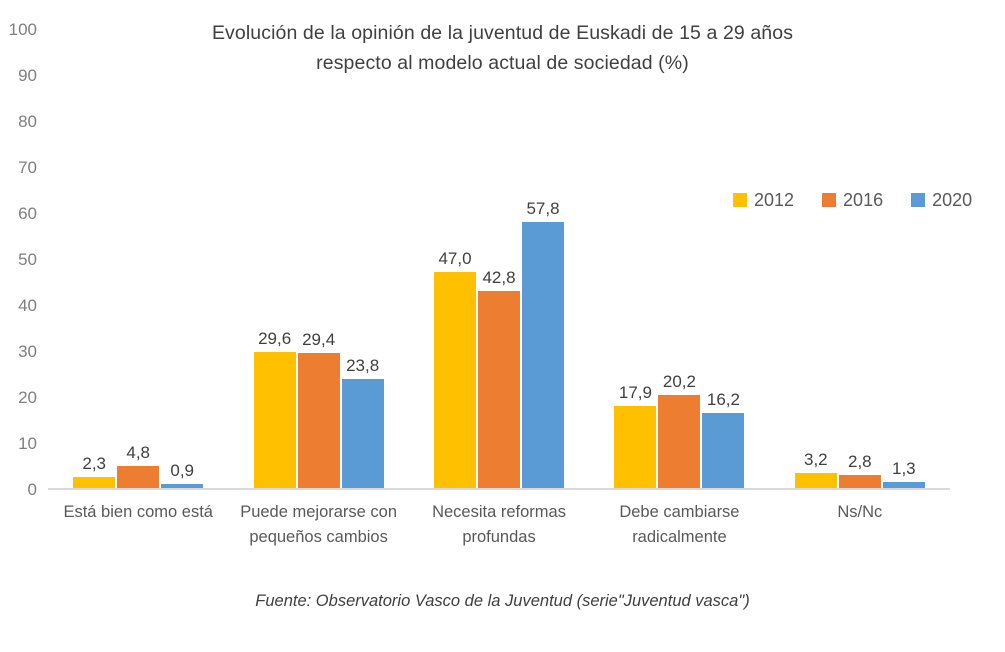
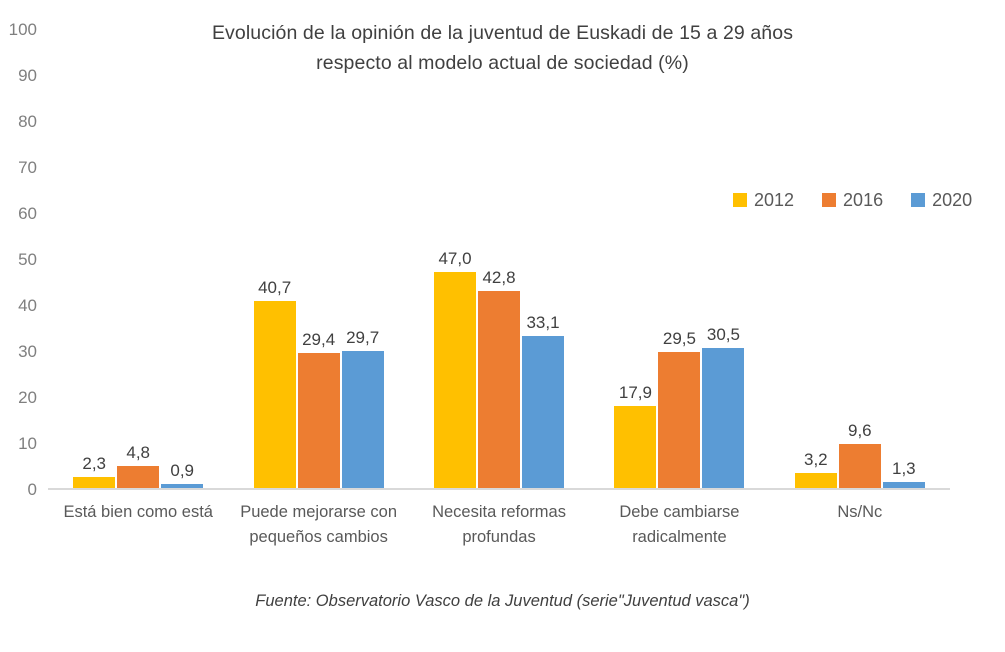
2012/Puede mejorarse con pequeños cambios: 29,6 -> 40,7
2020/Puede mejorarse con pequeños cambios: 23,8 -> 29,7
2020/Necesita reformas profundas: 57,8 -> 33,1
2016/Debe cambiarse radicalmente: 20,2 -> 29,5
2020/Debe cambiarse radicalmente: 16,2 -> 30,5
2016/Ns/Nc: 2,8 -> 9,6
